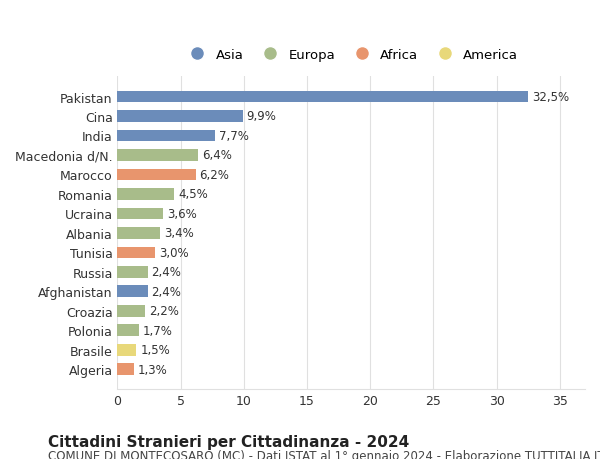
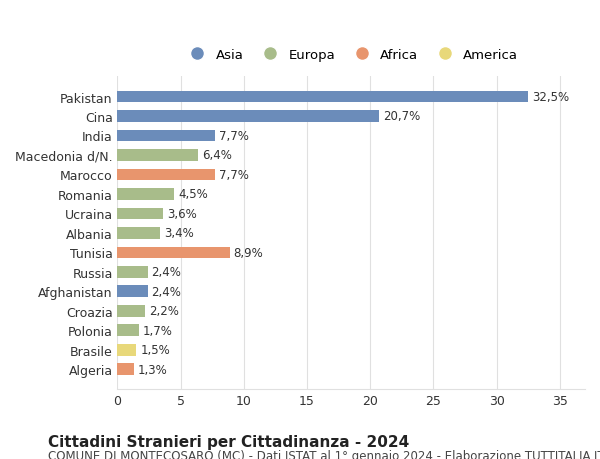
Cina: 9,9% -> 20,7%
Marocco: 6,2% -> 7,7%
Tunisia: 3,0% -> 8,9%
